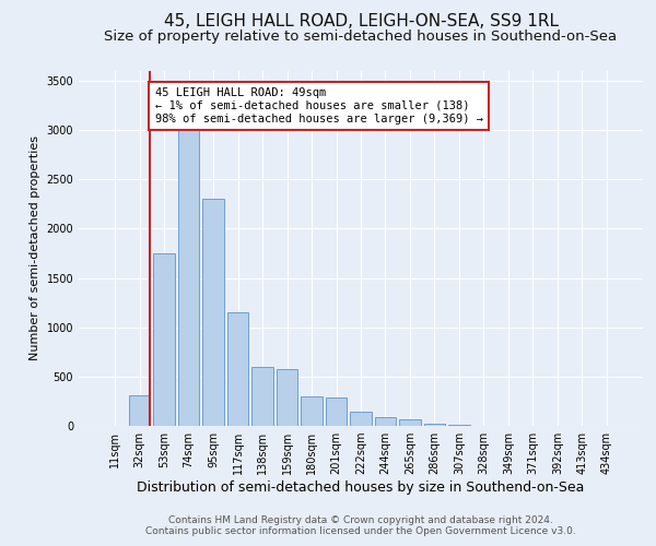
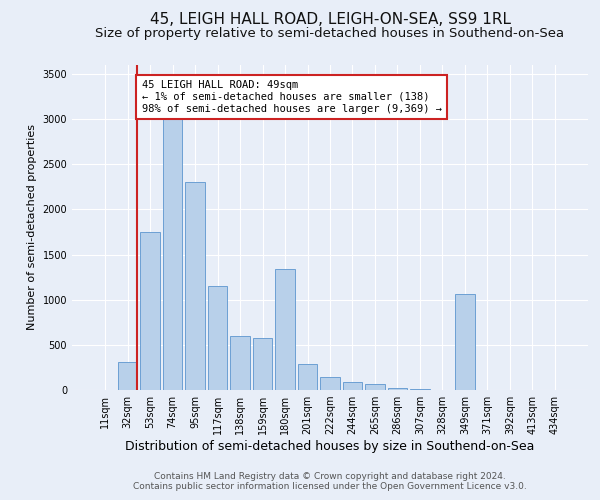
180sqm: 300 -> 1340
349sqm: 0 -> 1060
